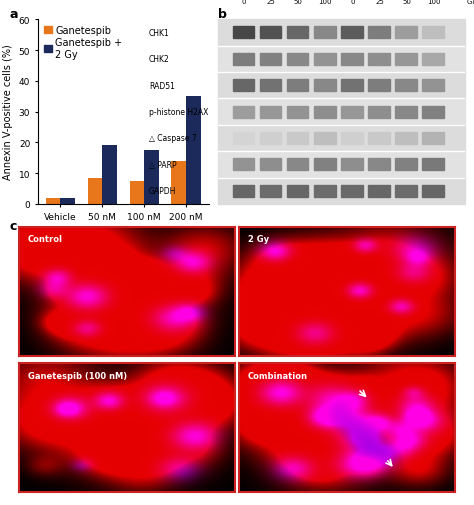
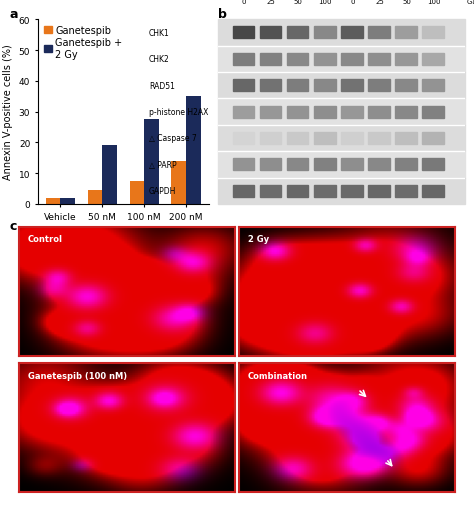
Ganetespib/50 nM: 8.5 -> 4.5
Ganetespib + 2 Gy/100 nM: 17.5 -> 27.5
